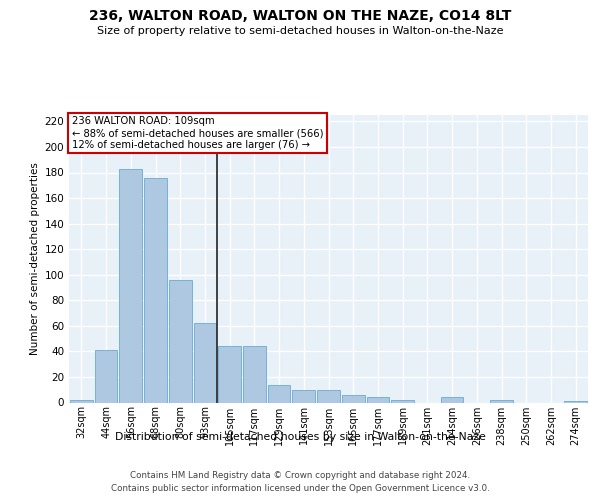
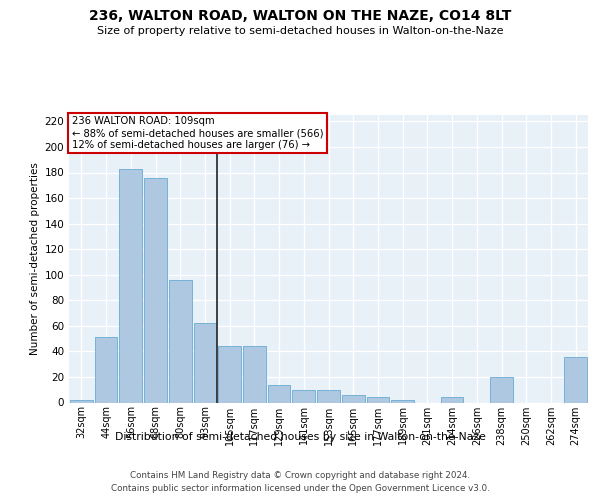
44sqm: 41 -> 51
238sqm: 2 -> 20
274sqm: 1 -> 36
